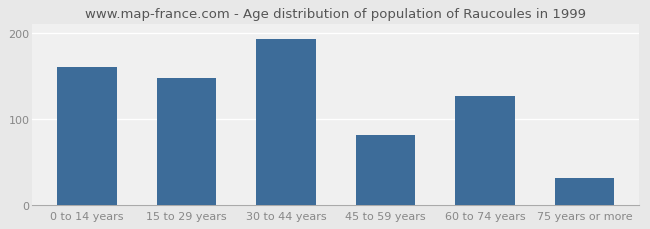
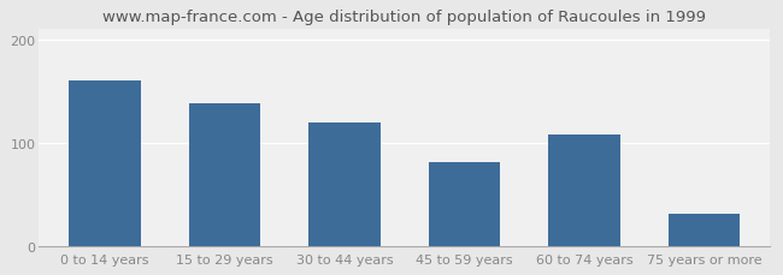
15 to 29 years: 148 -> 138
30 to 44 years: 193 -> 120
60 to 74 years: 127 -> 108
